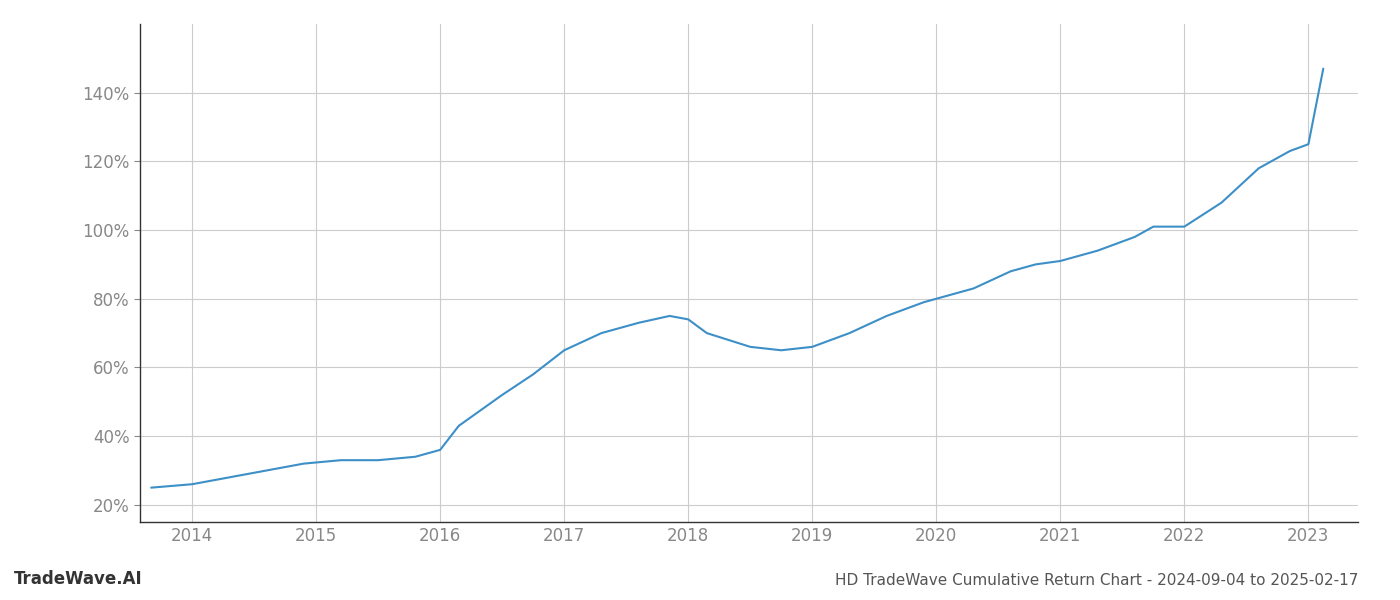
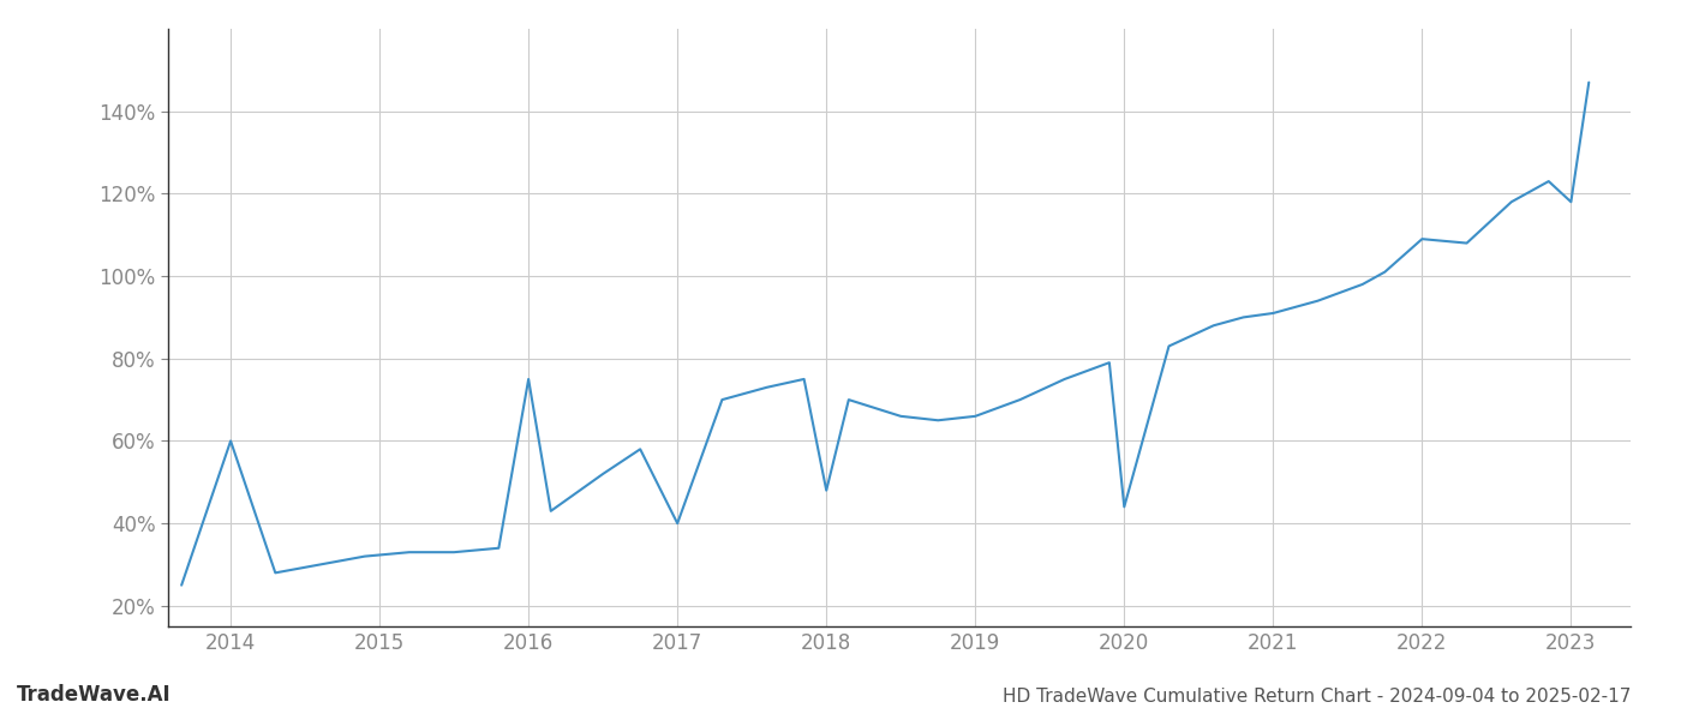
2014: 26% -> 60%
2016: 36% -> 75%
2017: 65% -> 40%
2018: 74% -> 48%
2020: 80% -> 44%
2022: 101% -> 109%
2023: 125% -> 118%
